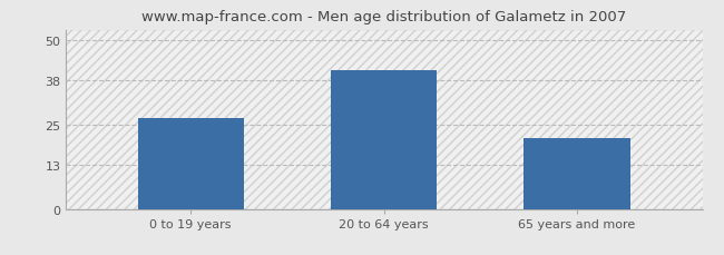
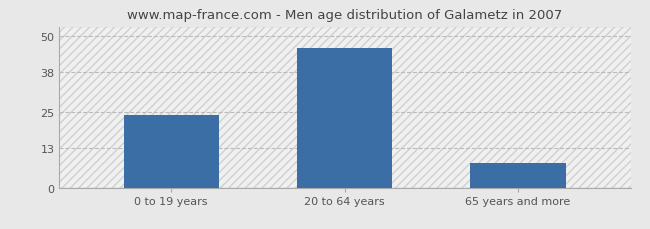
0 to 19 years: 27 -> 24
20 to 64 years: 41 -> 46
65 years and more: 21 -> 8
